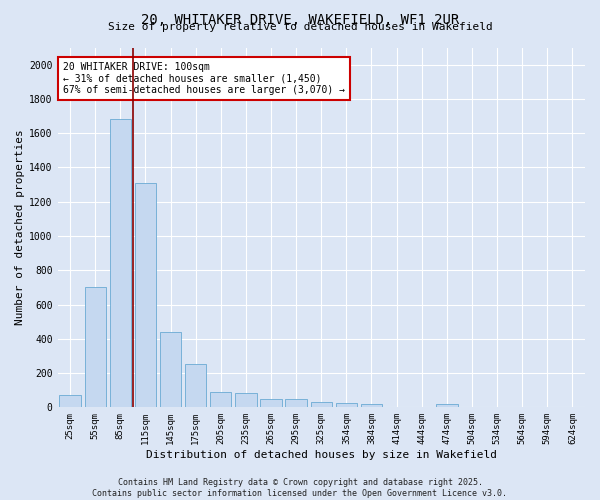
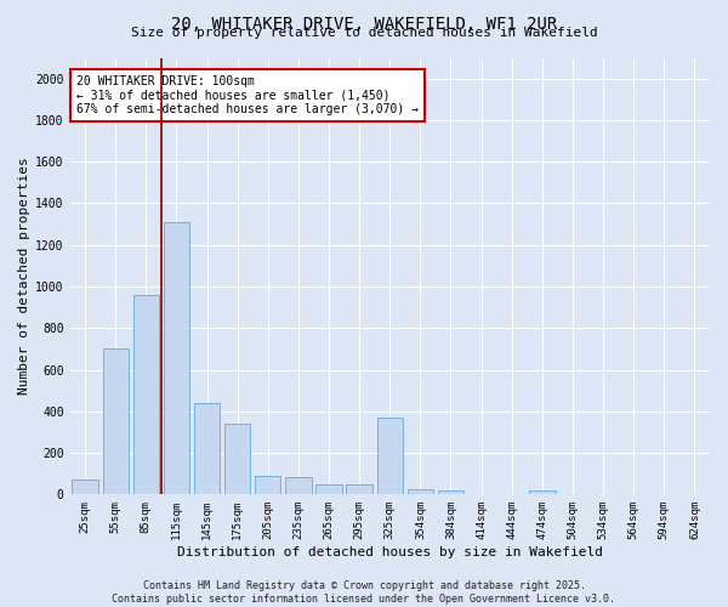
85sqm: 1680 -> 960
175sqm: 250 -> 340
325sqm: 30 -> 370
